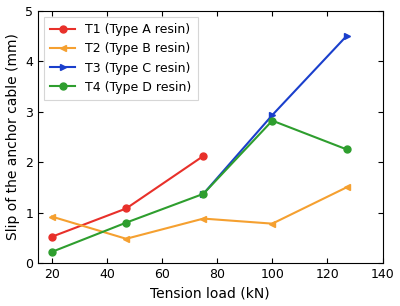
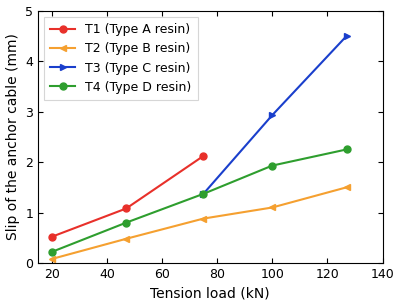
T2 (Type B resin)/20: 0.92 -> 0.08
T2 (Type B resin)/100: 0.78 -> 1.10
T4 (Type D resin)/100: 2.82 -> 1.93
